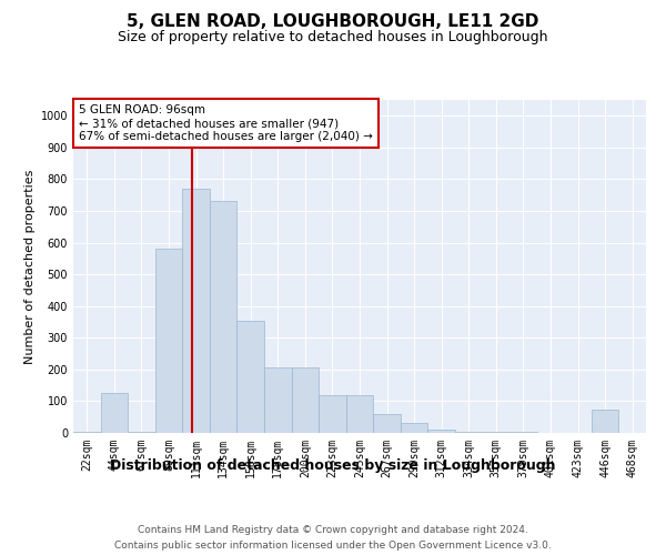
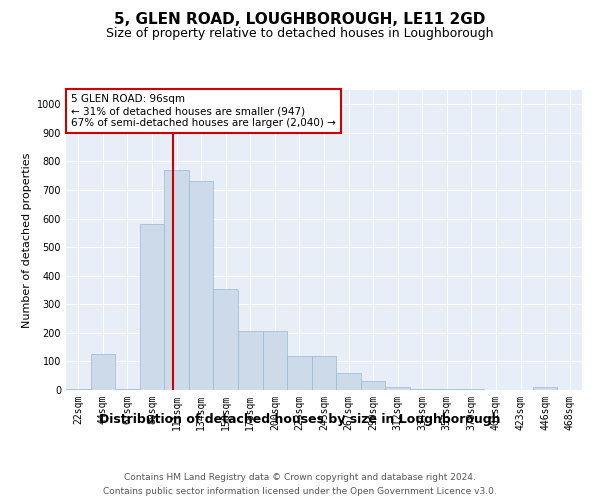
446sqm: 75 -> 12
